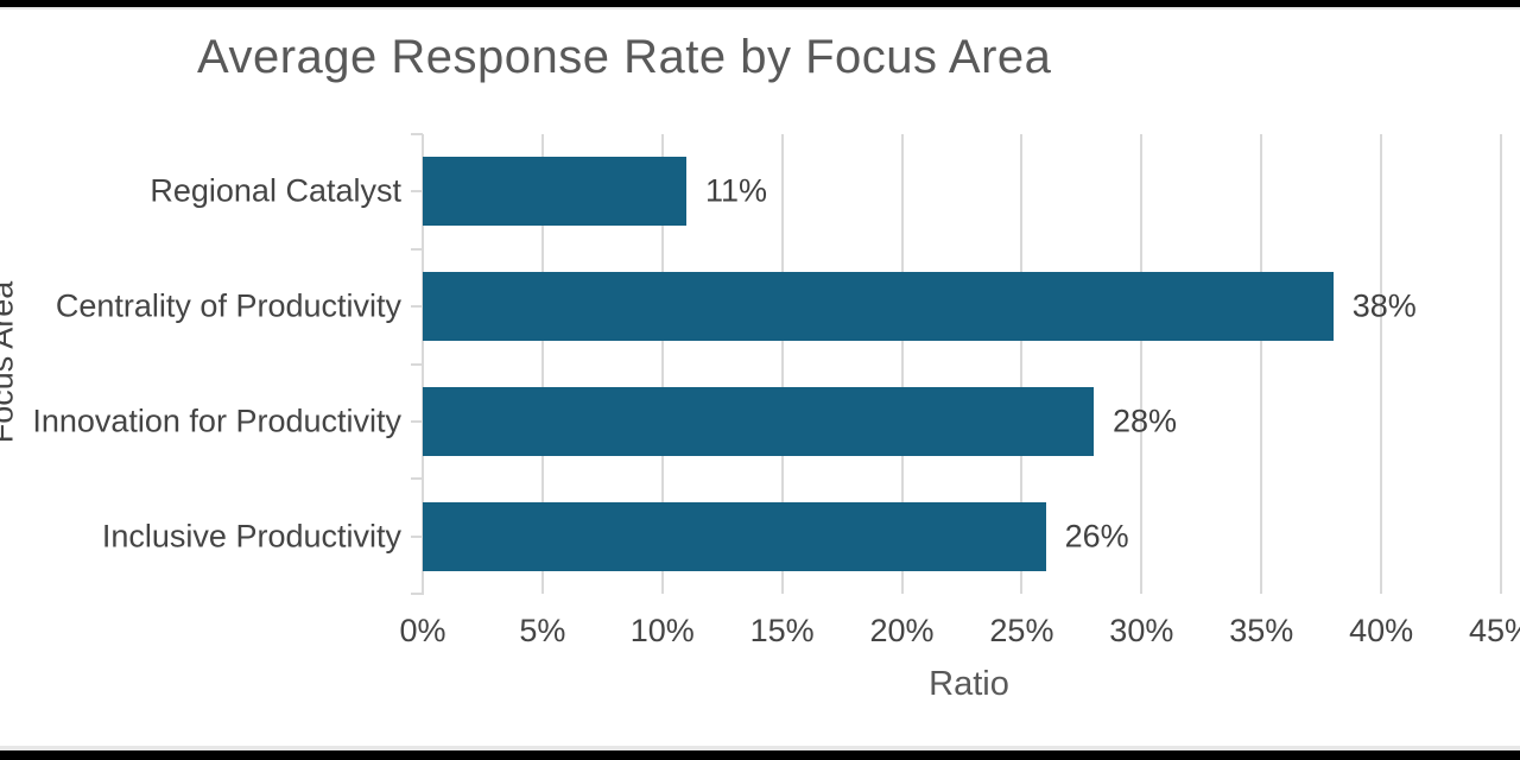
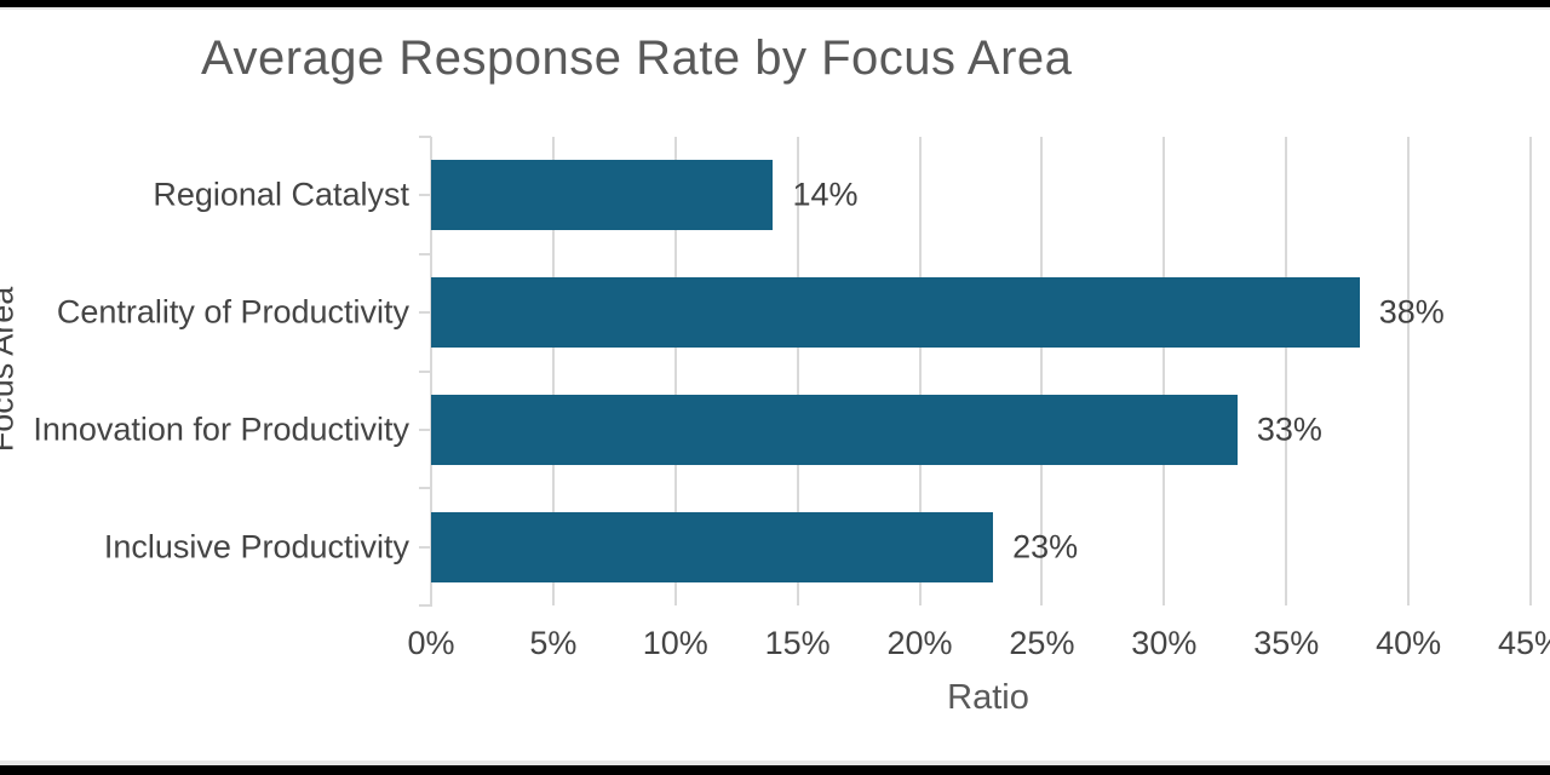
Regional Catalyst: 11% -> 14%
Innovation for Productivity: 28% -> 33%
Inclusive Productivity: 26% -> 23%
